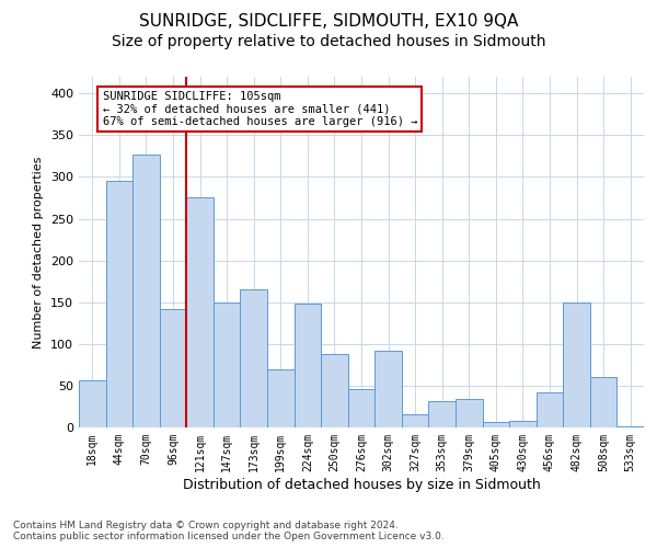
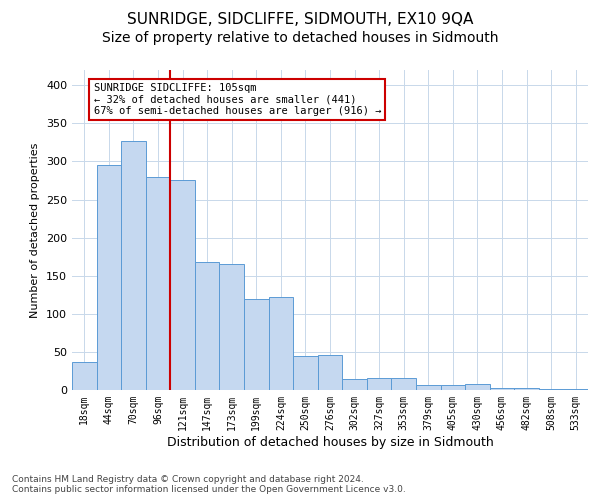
18sqm: 56 -> 37
96sqm: 142 -> 280
147sqm: 150 -> 168
199sqm: 70 -> 120
224sqm: 148 -> 122
250sqm: 88 -> 44
302sqm: 92 -> 15
353sqm: 32 -> 16
379sqm: 34 -> 6
456sqm: 42 -> 3
482sqm: 150 -> 2
508sqm: 60 -> 1
